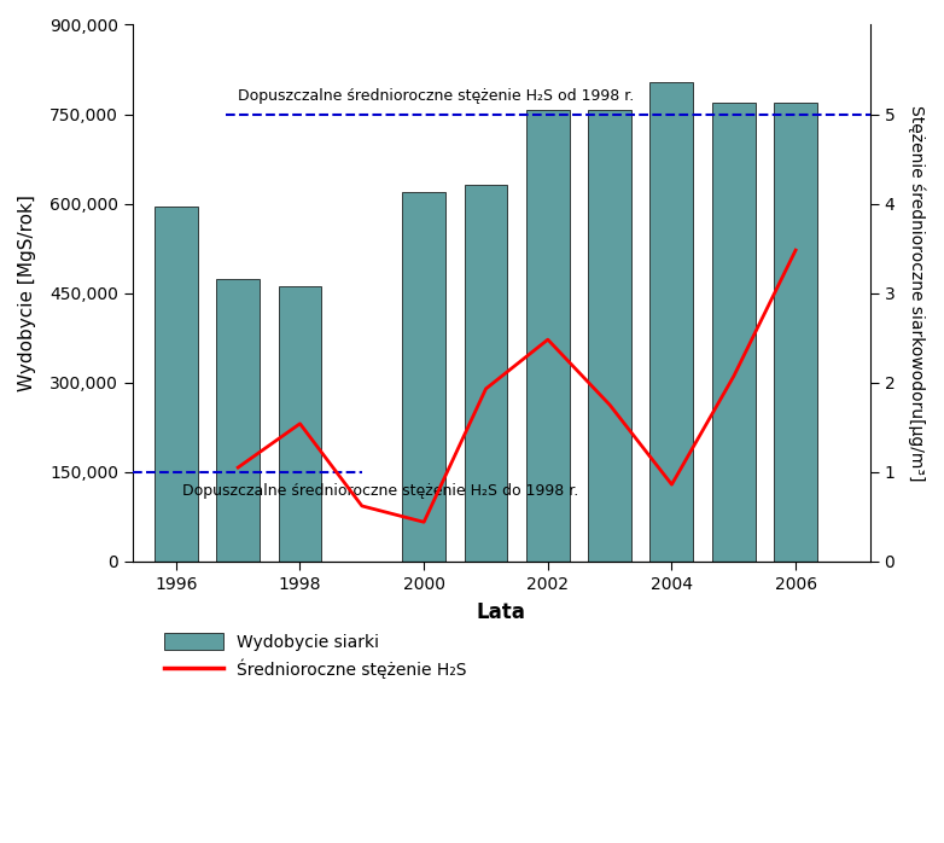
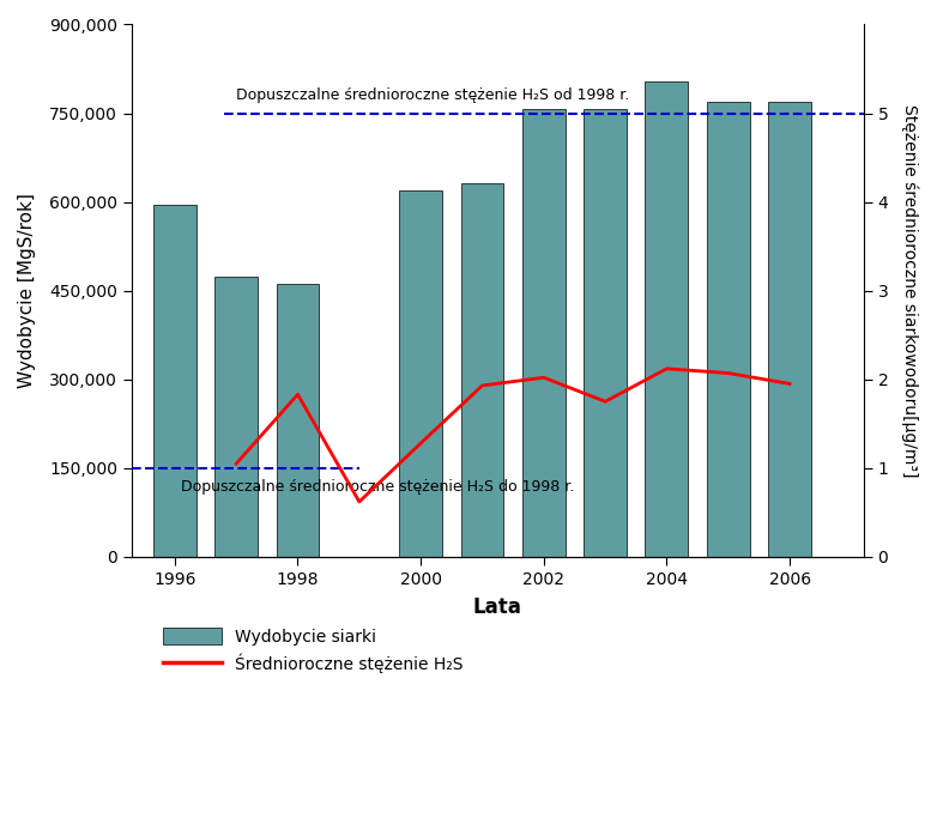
Średnioroczne stężenie H₂S/1998: 1.54 -> 1.83
Średnioroczne stężenie H₂S/2000: 0.44 -> 1.28
Średnioroczne stężenie H₂S/2002: 2.48 -> 2.02
Średnioroczne stężenie H₂S/2004: 0.86 -> 2.12
Średnioroczne stężenie H₂S/2006: 3.48 -> 1.95
